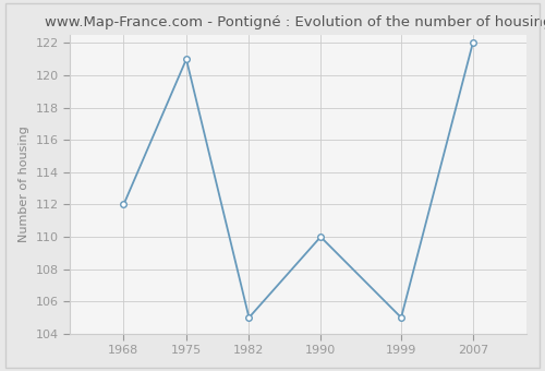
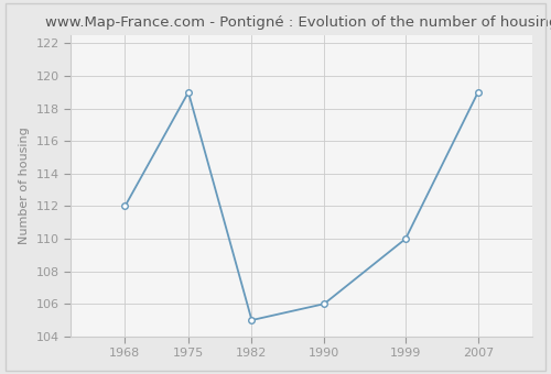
1975: 121 -> 119
1990: 110 -> 106
1999: 105 -> 110
2007: 122 -> 119
